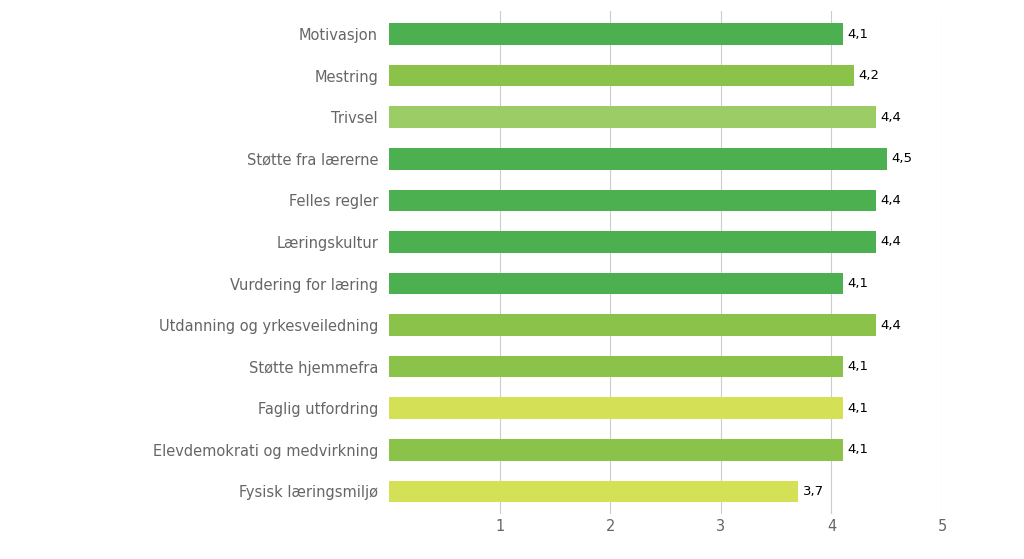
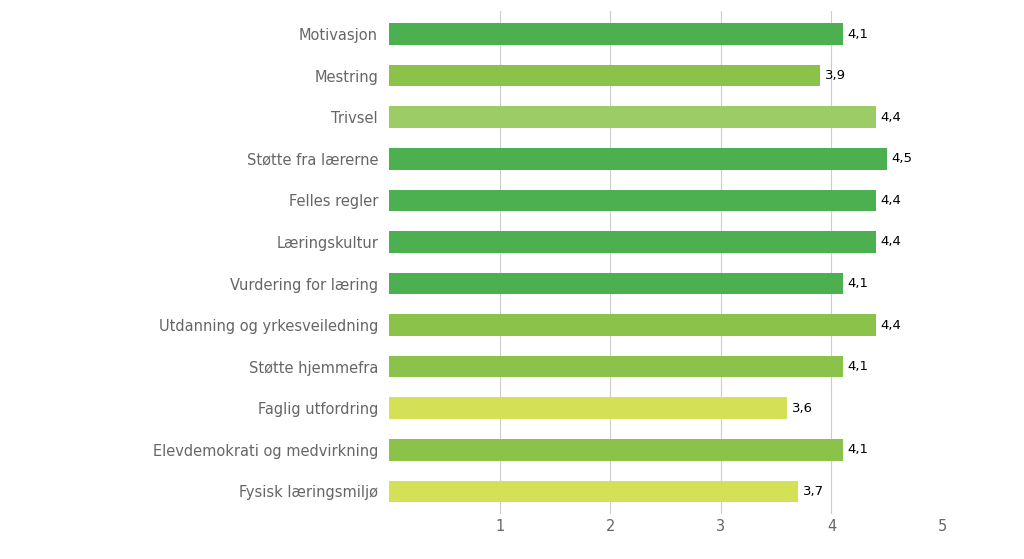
Mestring: 4,2 -> 3,9
Faglig utfordring: 4,1 -> 3,6
